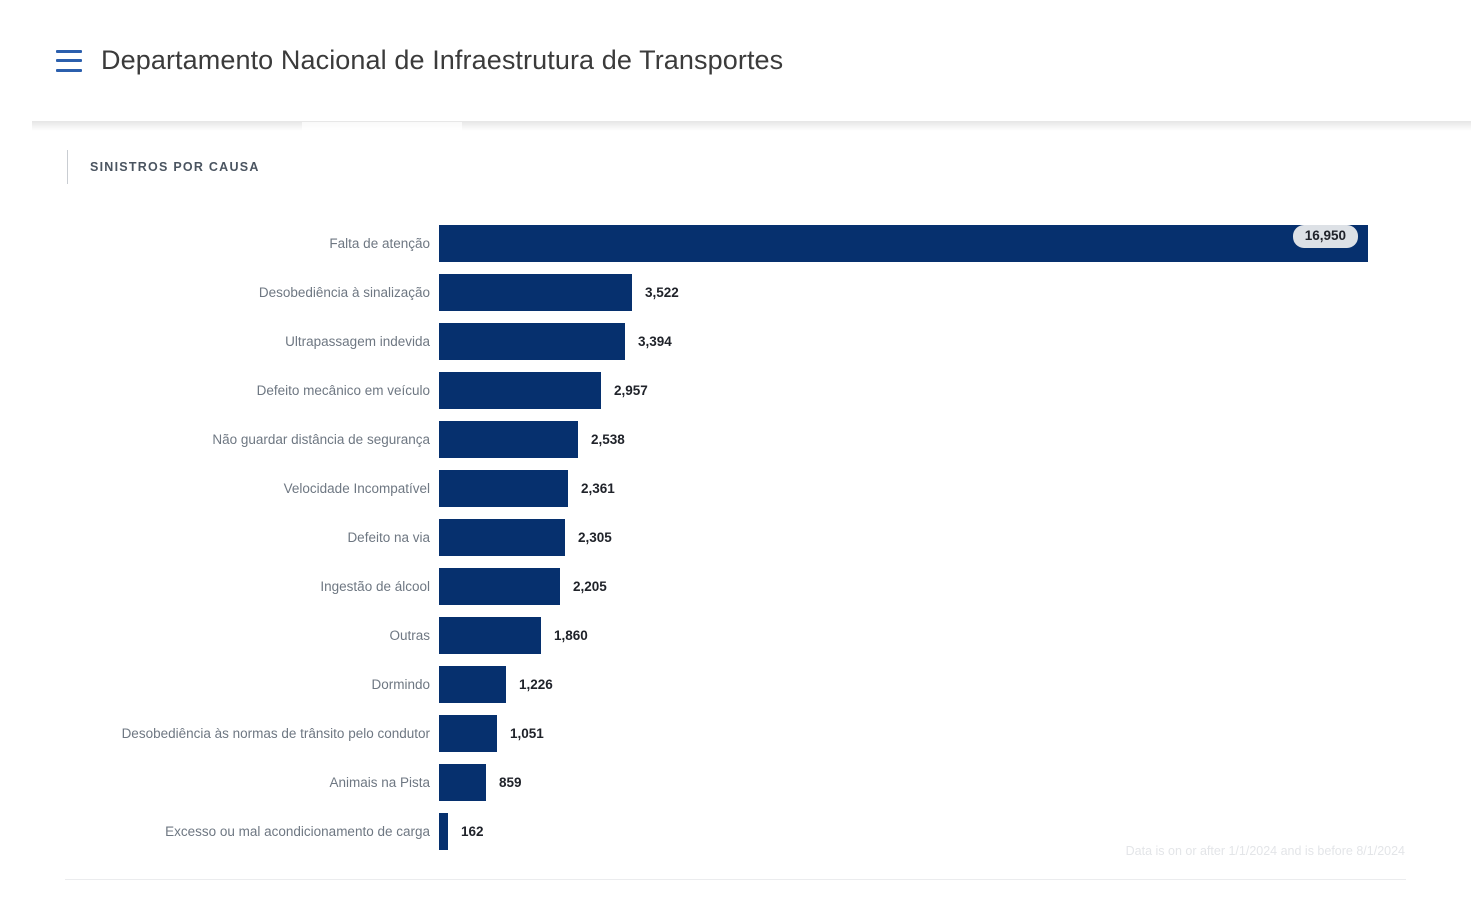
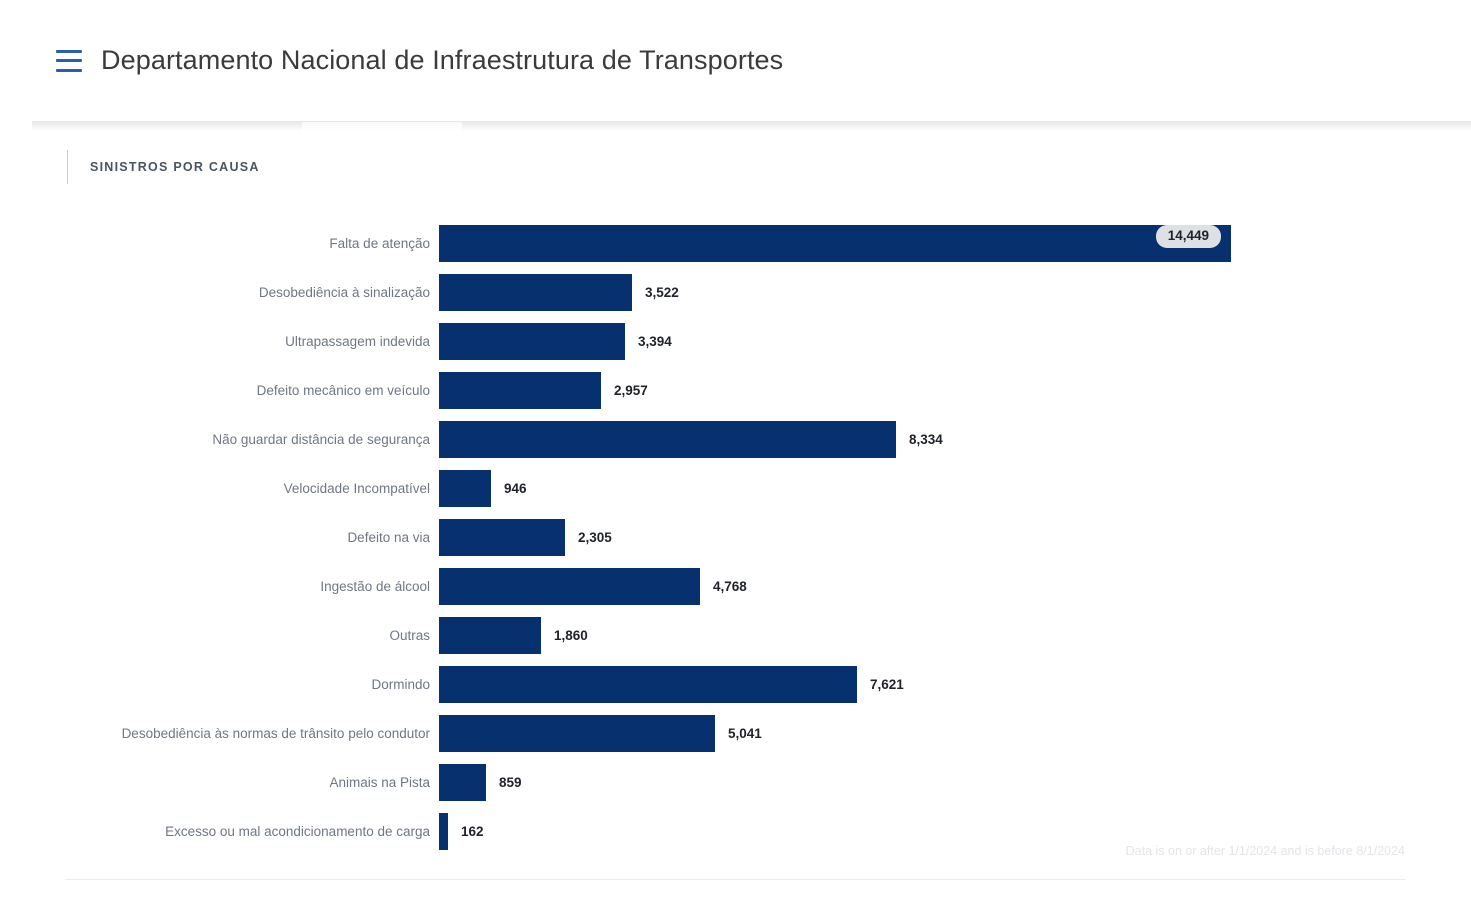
Falta de atenção: 16,950 -> 14,449
Não guardar distância de segurança: 2,538 -> 8,334
Velocidade Incompatível: 2,361 -> 946
Ingestão de álcool: 2,205 -> 4,768
Dormindo: 1,226 -> 7,621
Desobediência às normas de trânsito pelo condutor: 1,051 -> 5,041
